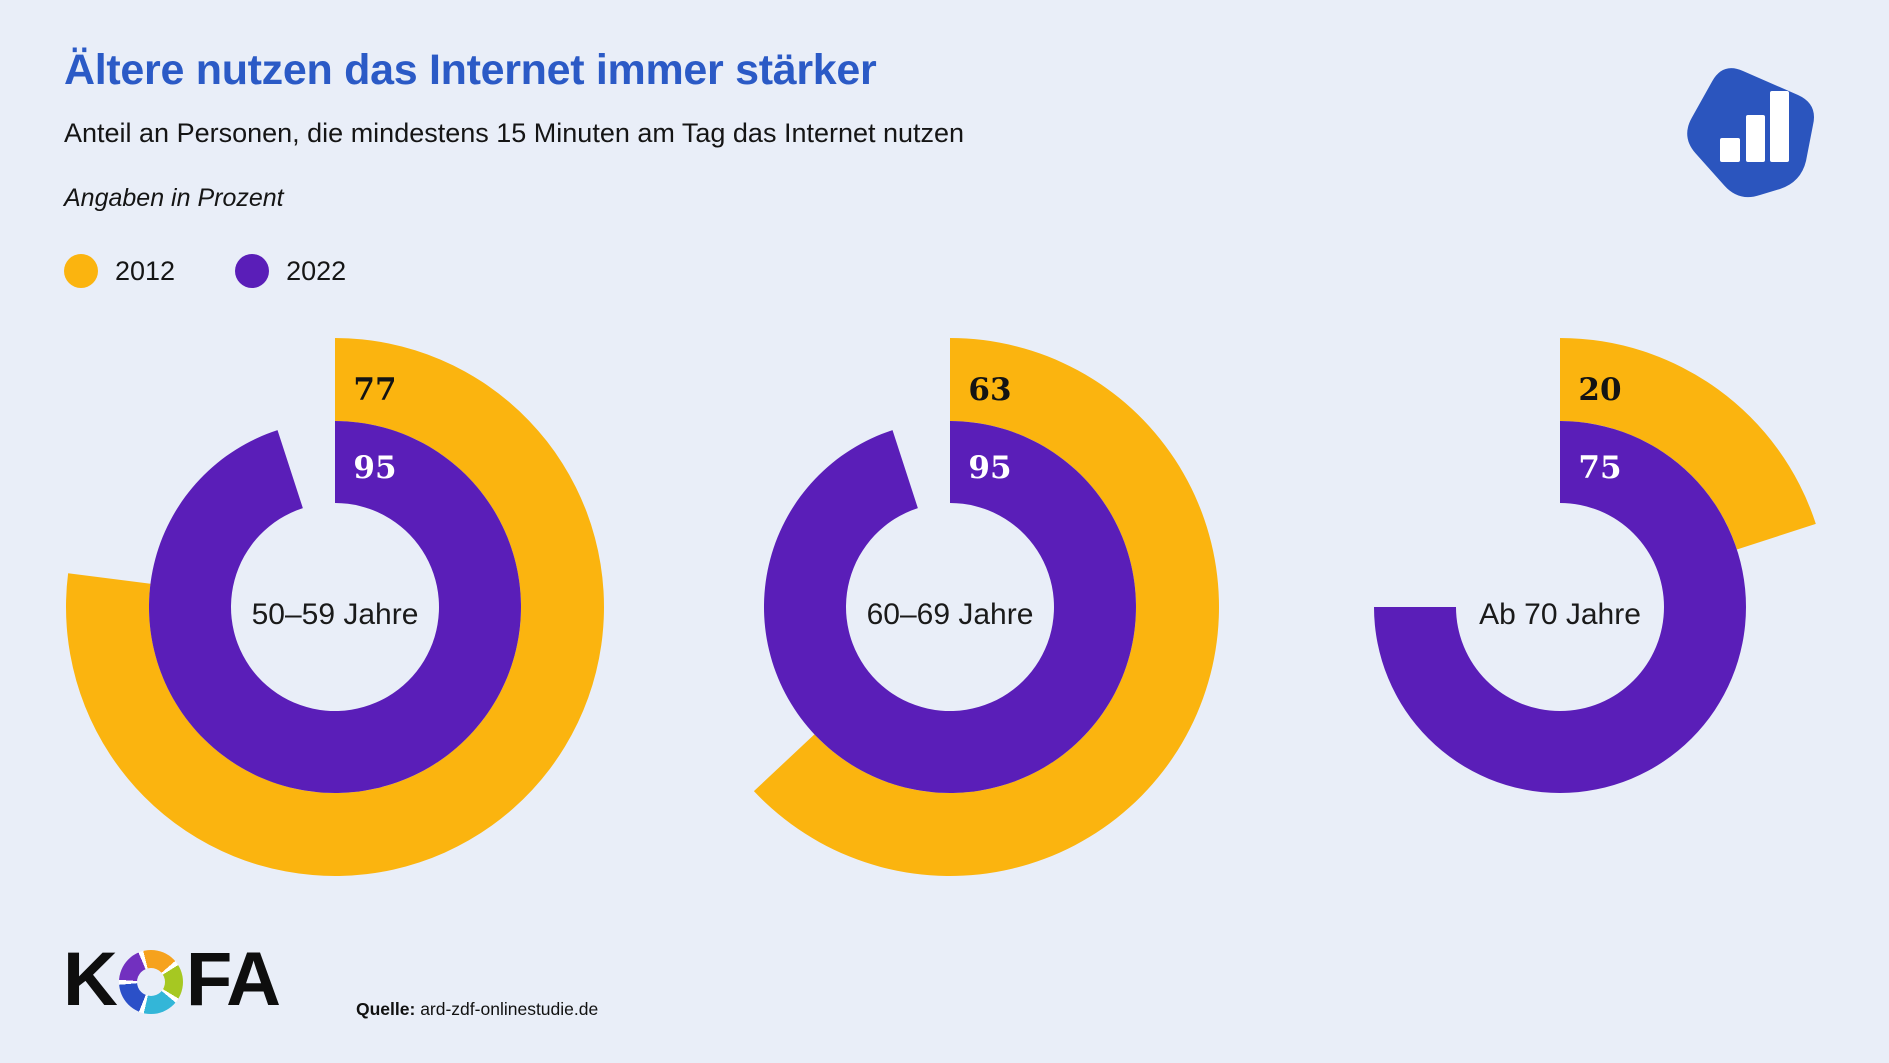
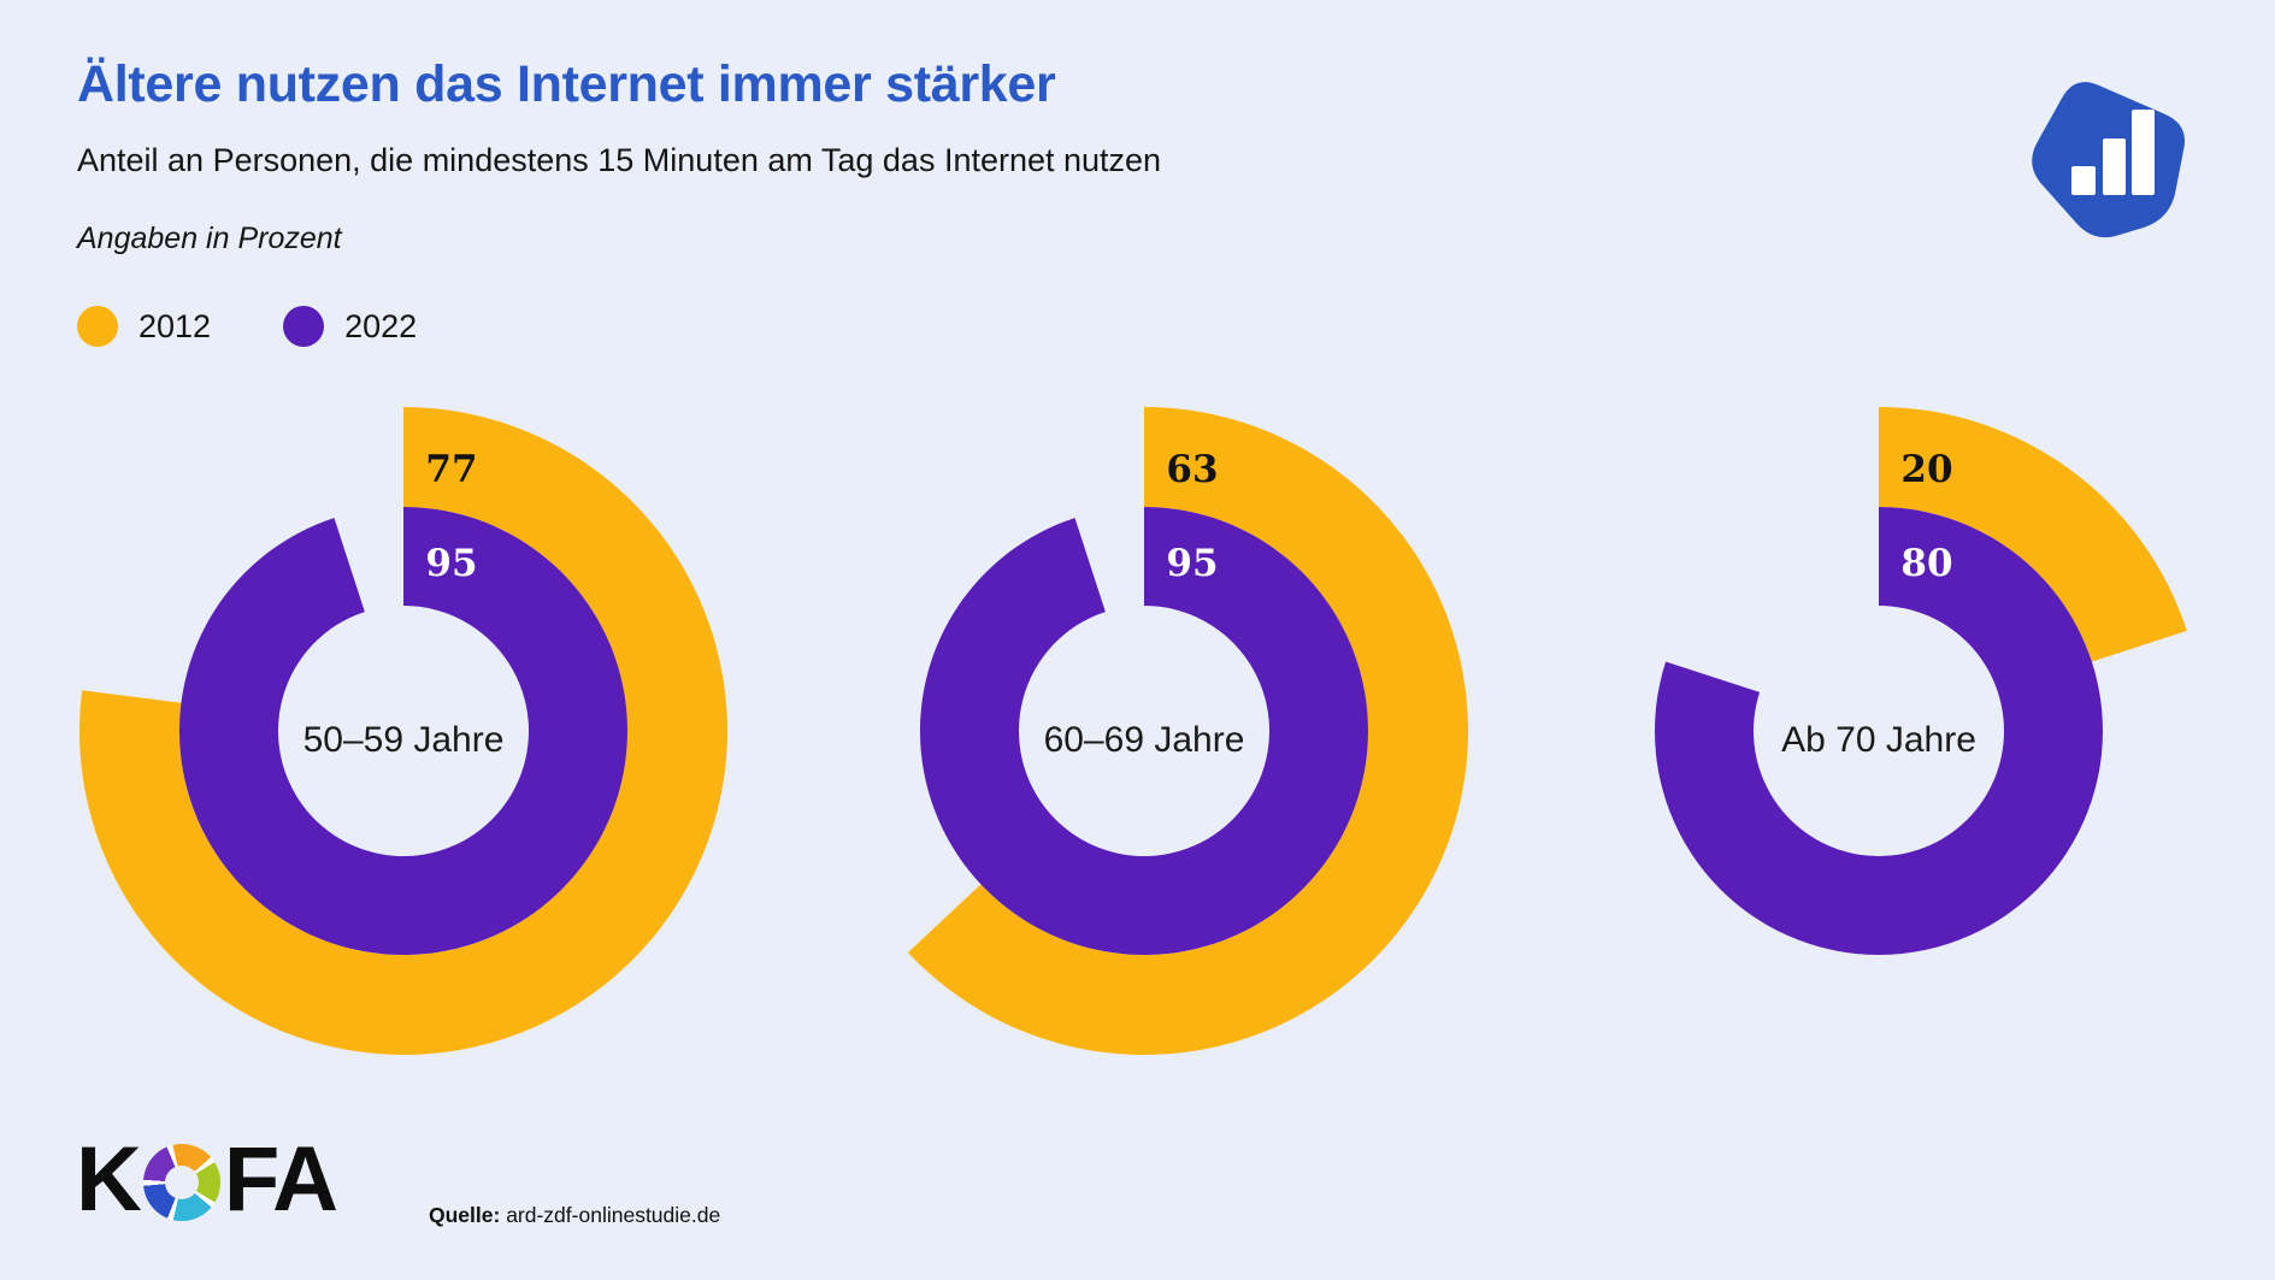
2022/Ab 70 Jahre: 75 -> 80
